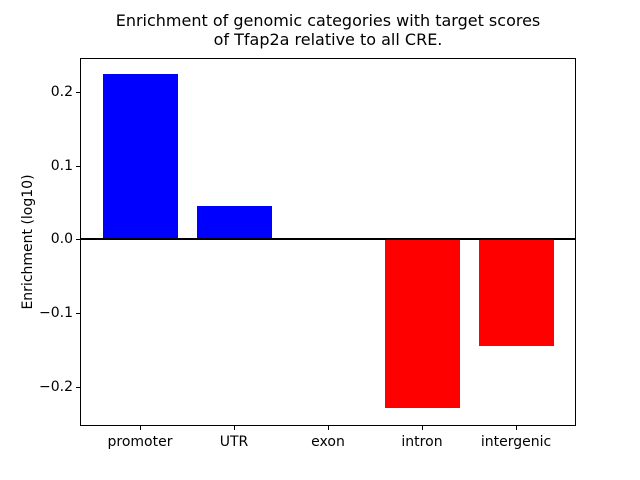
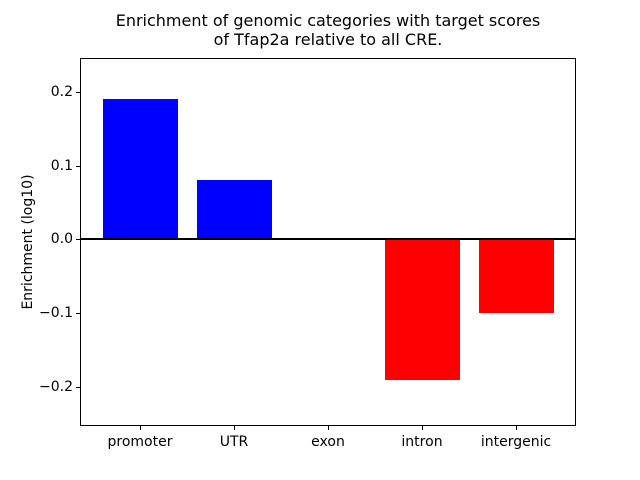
promoter: 0.22 -> 0.19
UTR: 0.04 -> 0.08
intron: -0.23 -> -0.19
intergenic: -0.14 -> -0.10
